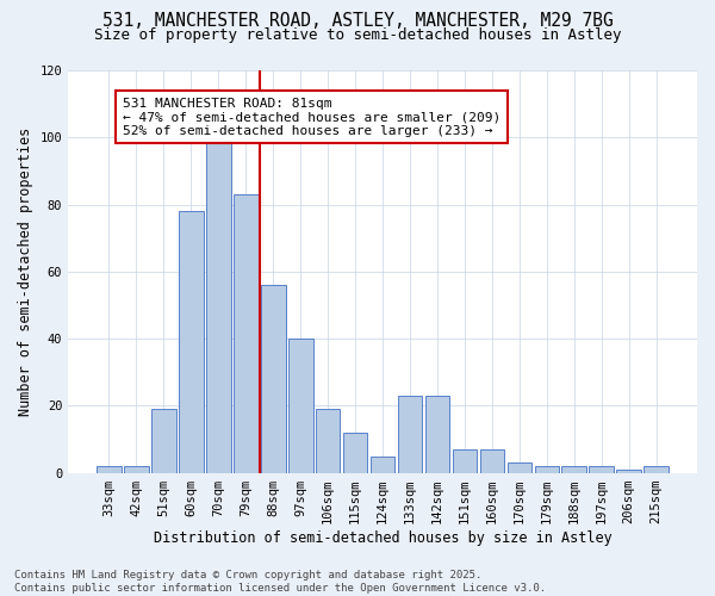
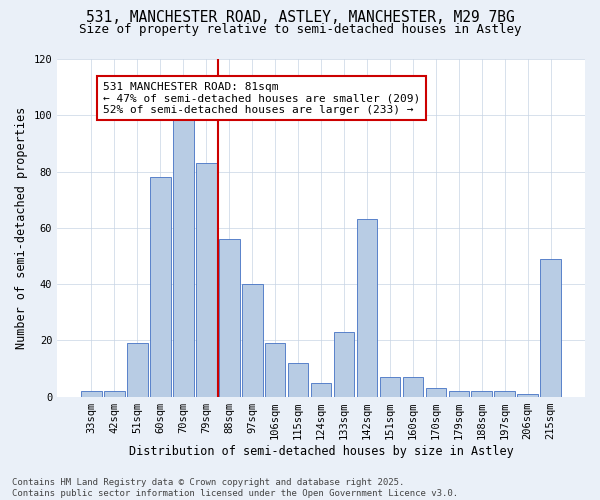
142sqm: 23 -> 63
215sqm: 2 -> 49
